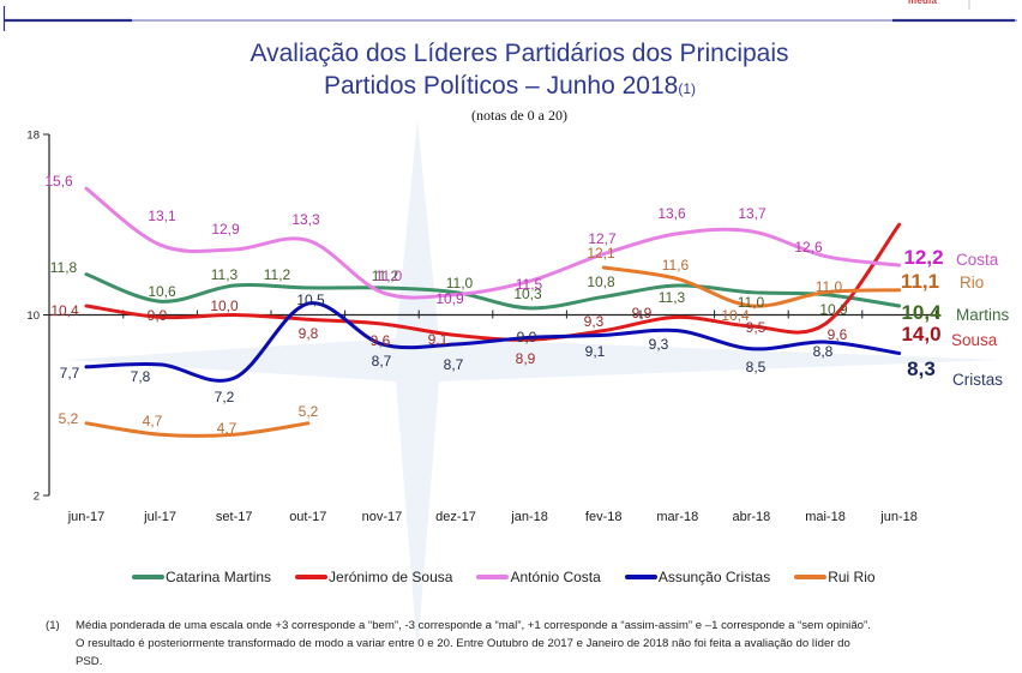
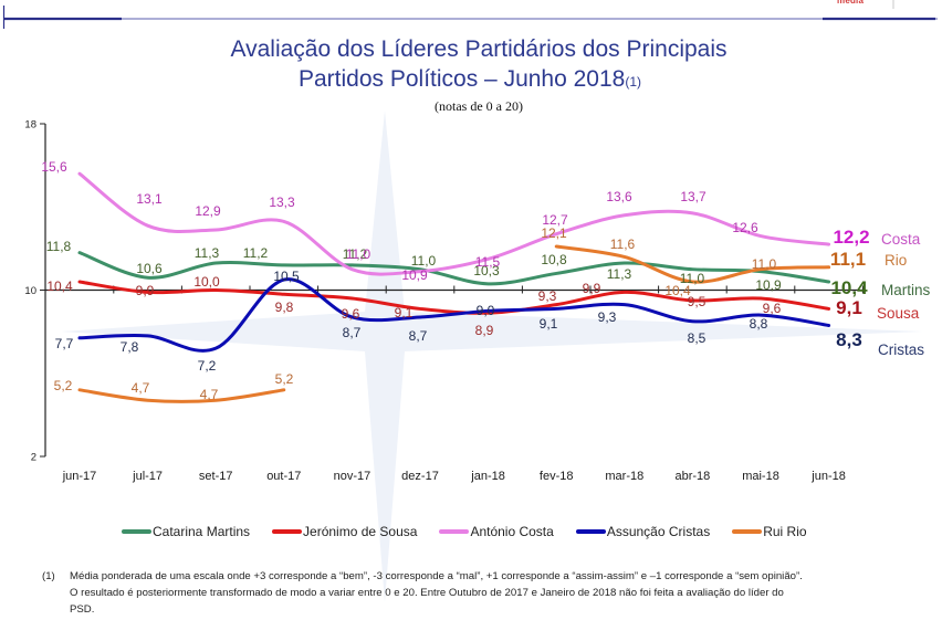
Jerónimo de Sousa/jun-18: 14,0 -> 9,1
